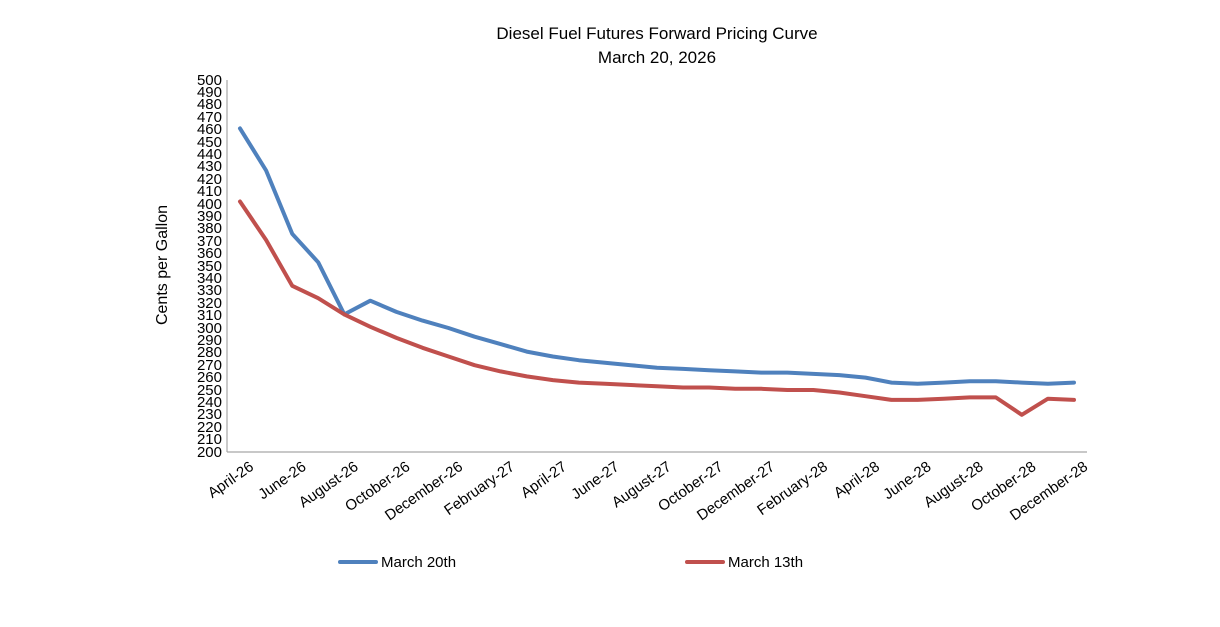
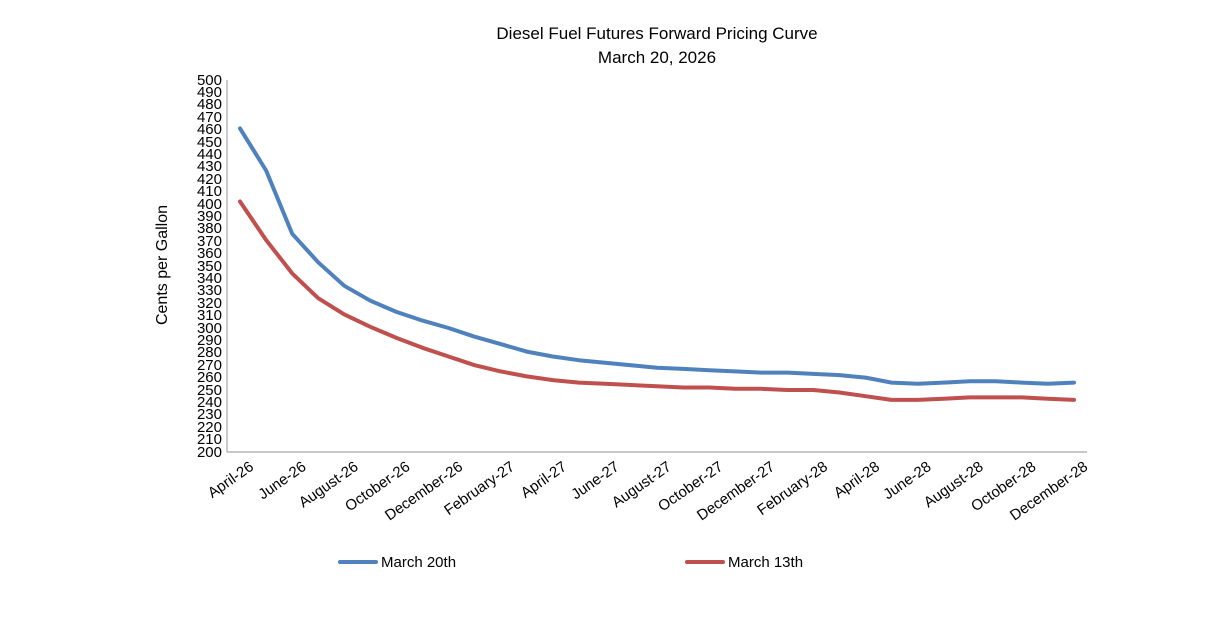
March 13th/June-26: 334 -> 344
March 20th/August-26: 311 -> 334
March 13th/October-28: 230 -> 244
